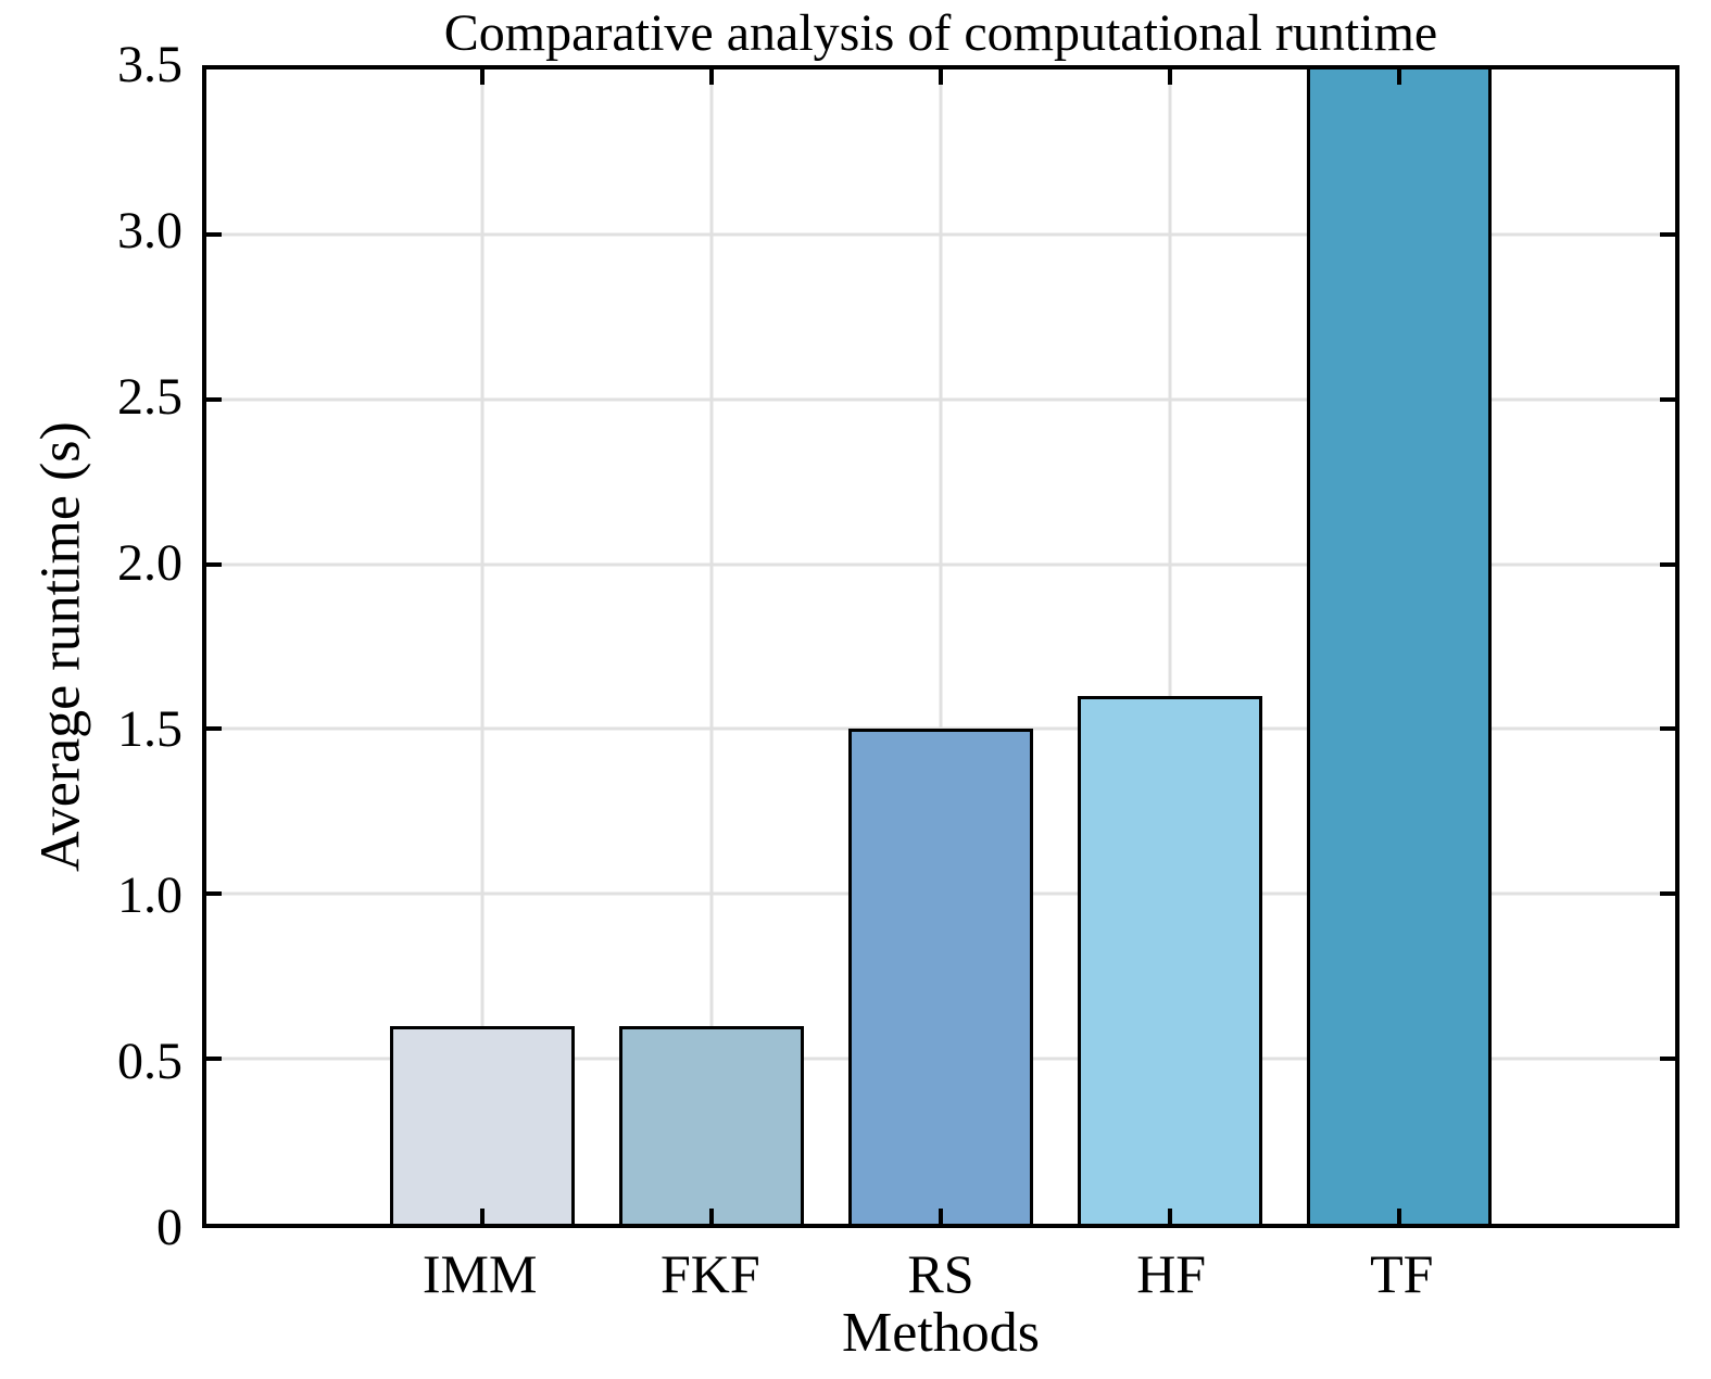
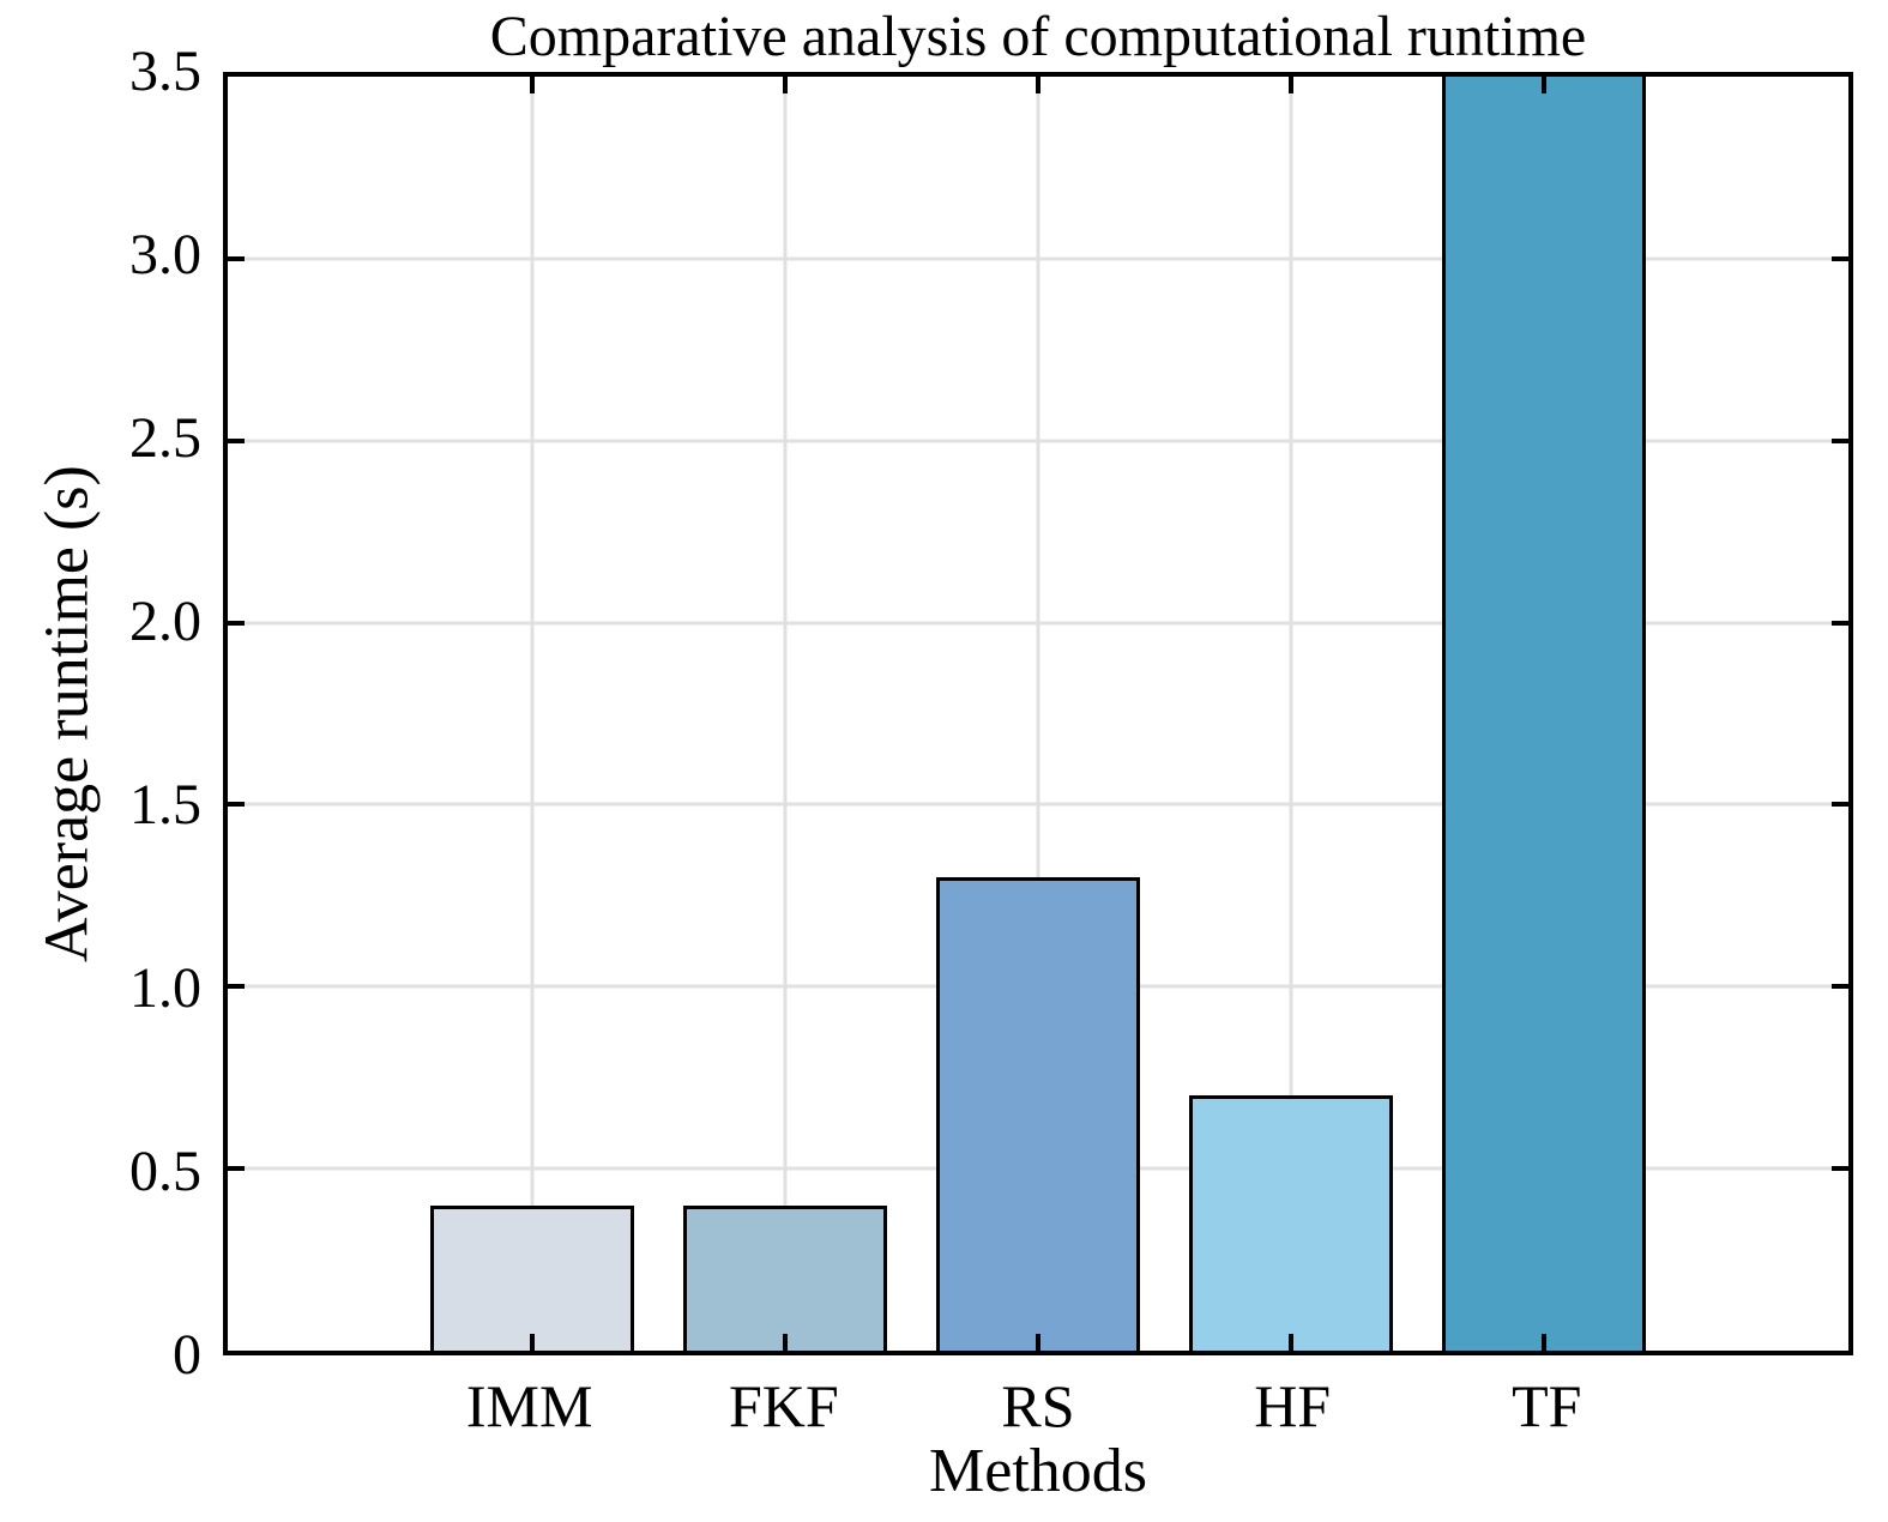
IMM: 0.6 -> 0.4
FKF: 0.6 -> 0.4
RS: 1.5 -> 1.3
HF: 1.6 -> 0.7
